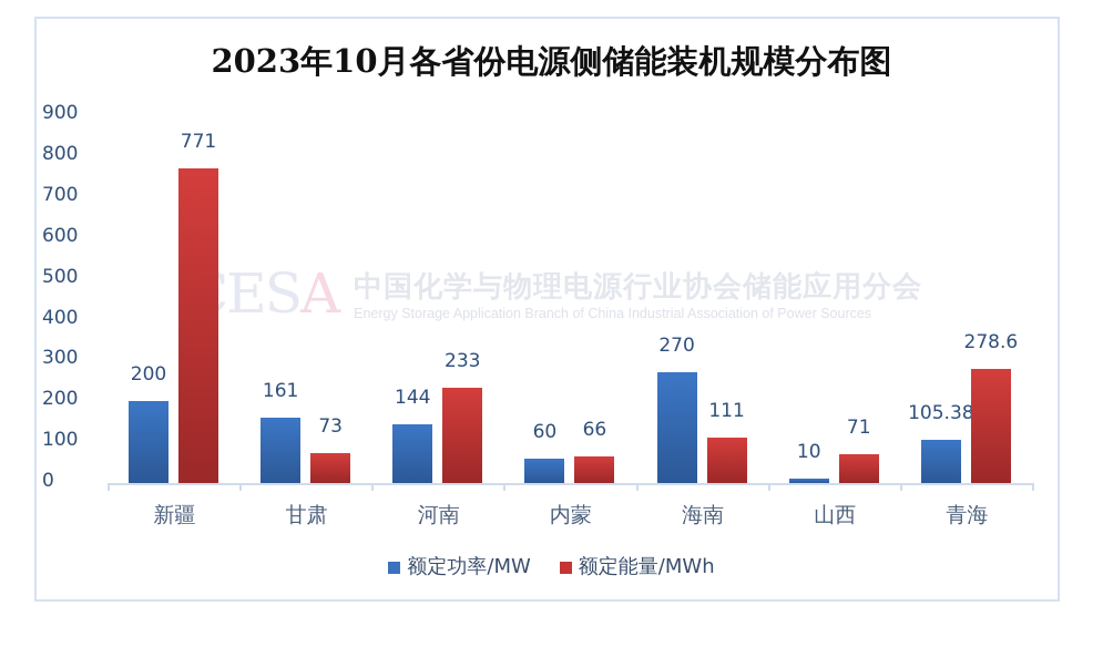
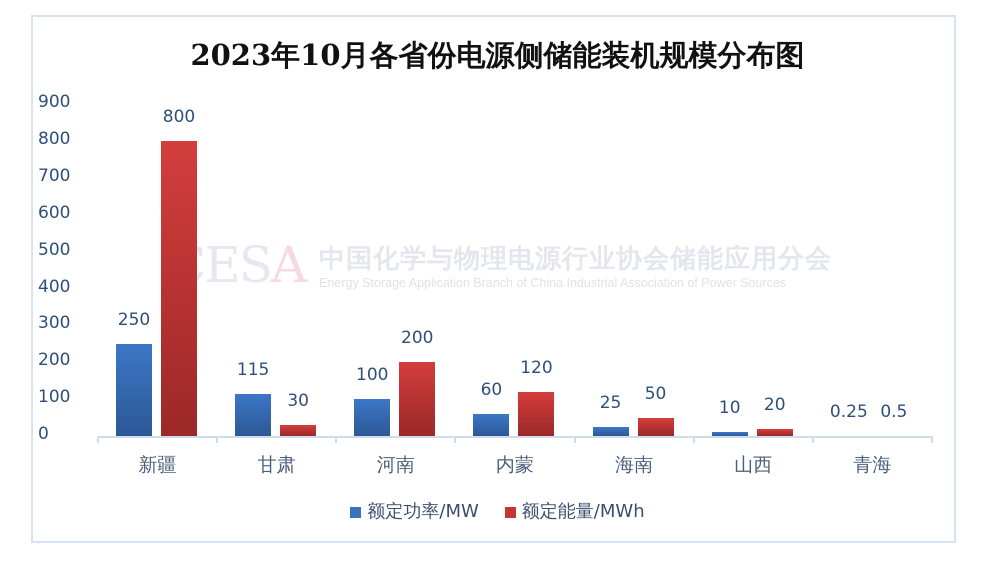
额定功率/MW/新疆: 200 -> 250
额定能量/MWh/新疆: 771 -> 800
额定功率/MW/甘肃: 161 -> 115
额定能量/MWh/甘肃: 73 -> 30
额定功率/MW/河南: 144 -> 100
额定能量/MWh/河南: 233 -> 200
额定能量/MWh/内蒙: 66 -> 120
额定功率/MW/海南: 270 -> 25
额定能量/MWh/海南: 111 -> 50
额定能量/MWh/山西: 71 -> 20
额定功率/MW/青海: 105.38 -> 0.25
额定能量/MWh/青海: 278.6 -> 0.5
